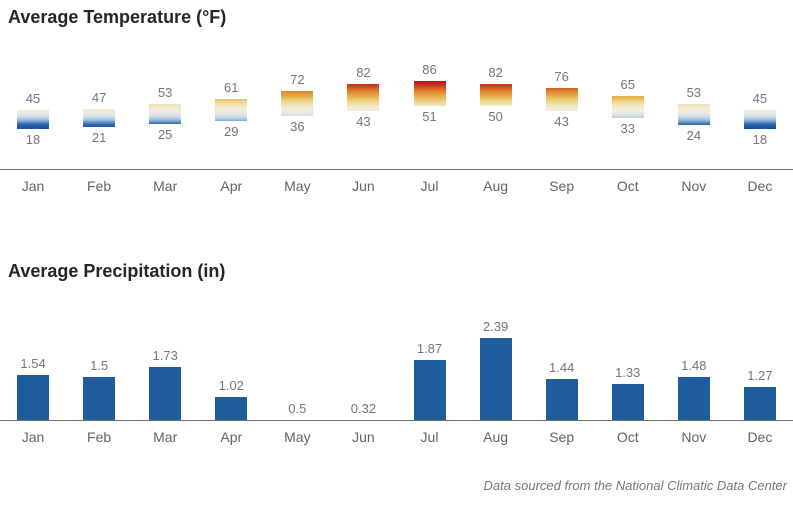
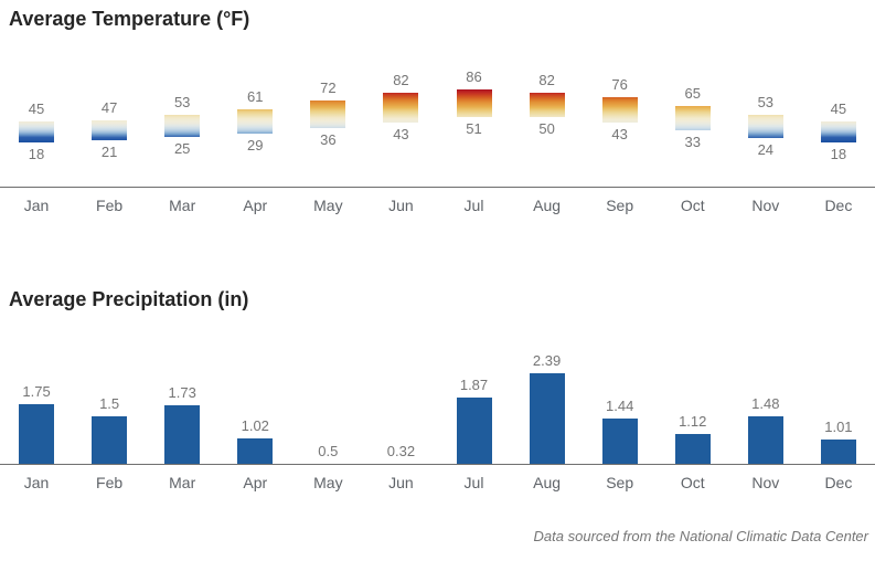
Average Precipitation (in)/Jan: 1.54 -> 1.75
Average Precipitation (in)/Oct: 1.33 -> 1.12
Average Precipitation (in)/Dec: 1.27 -> 1.01
